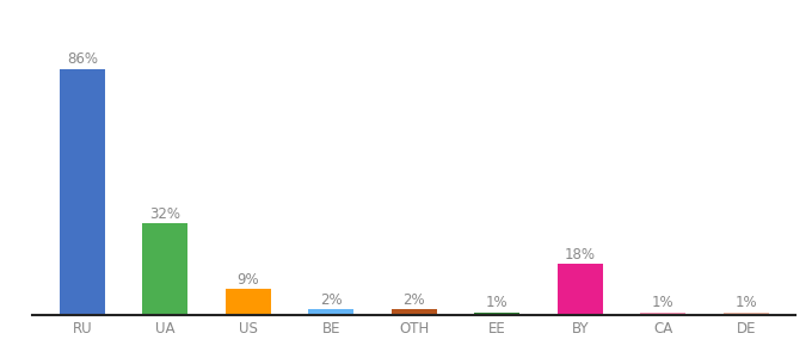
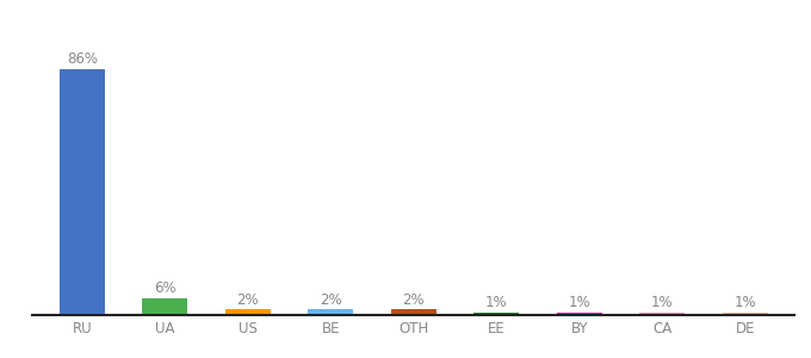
UA: 32% -> 6%
US: 9% -> 2%
BY: 18% -> 1%
